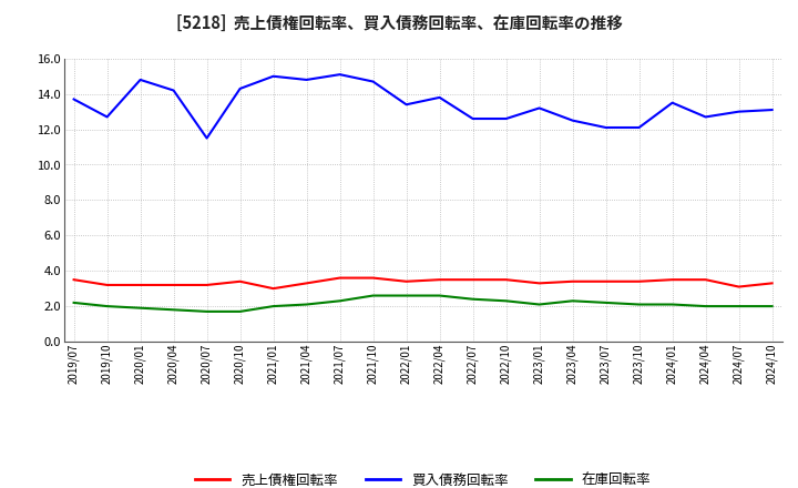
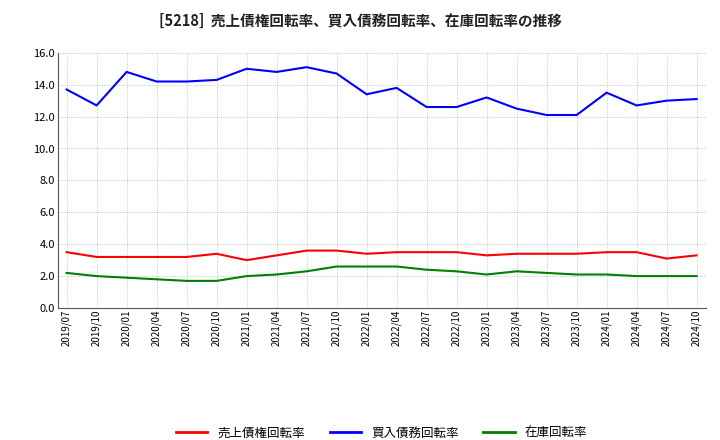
買入債務回転率/2020/07: 11.5 -> 14.2
